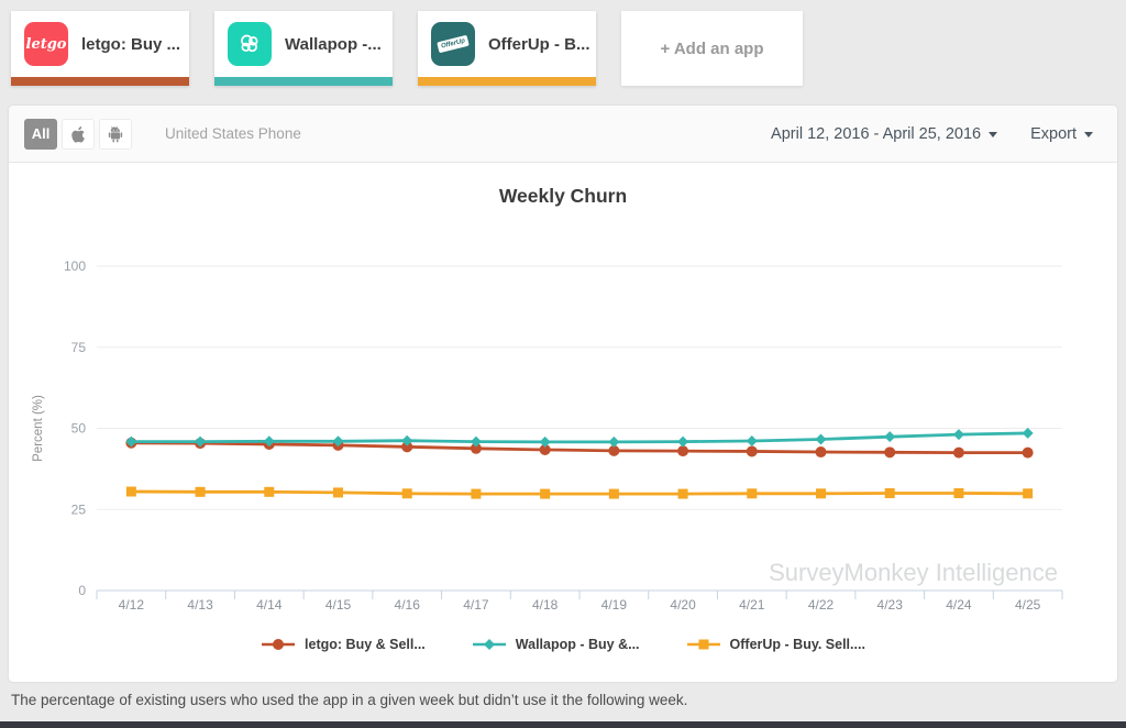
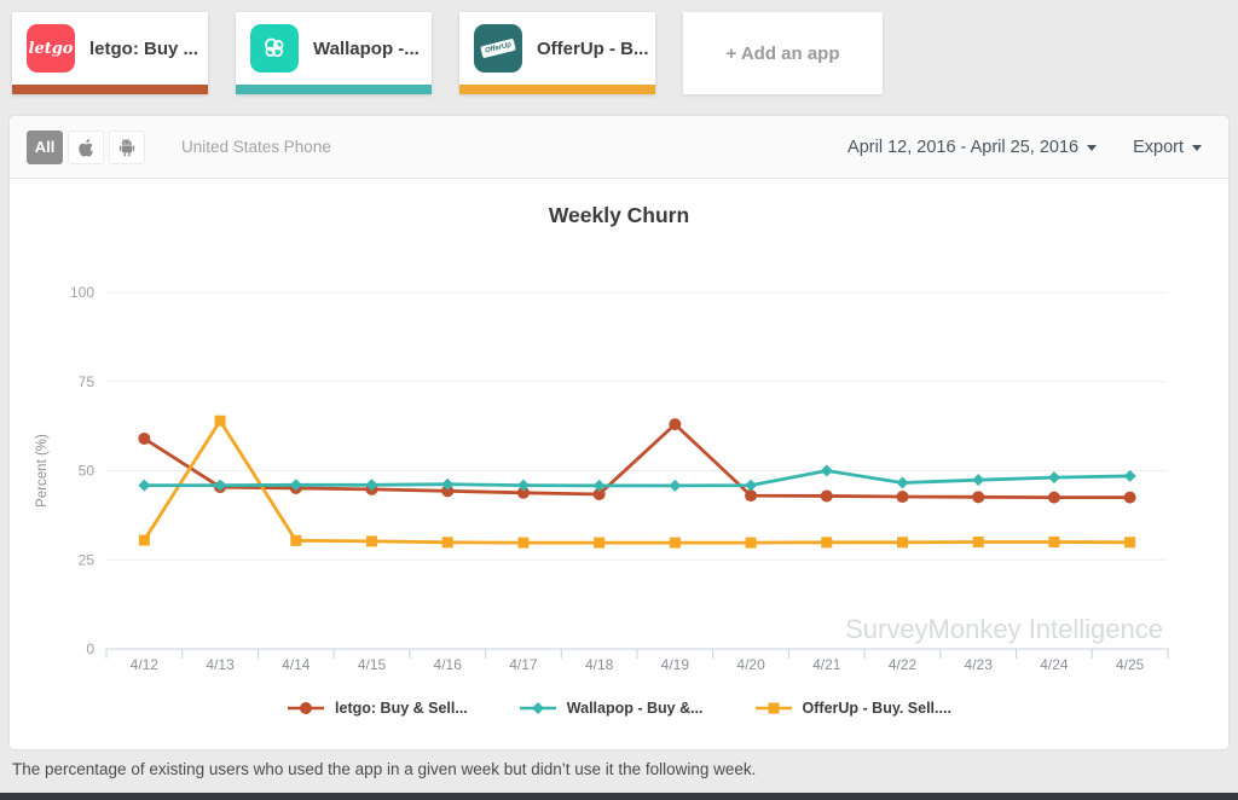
letgo: Buy & Sell.../4/12: 46 -> 59
OfferUp - Buy. Sell..../4/13: 30 -> 64
letgo: Buy & Sell.../4/19: 43 -> 63
Wallapop - Buy &.../4/21: 46 -> 50
